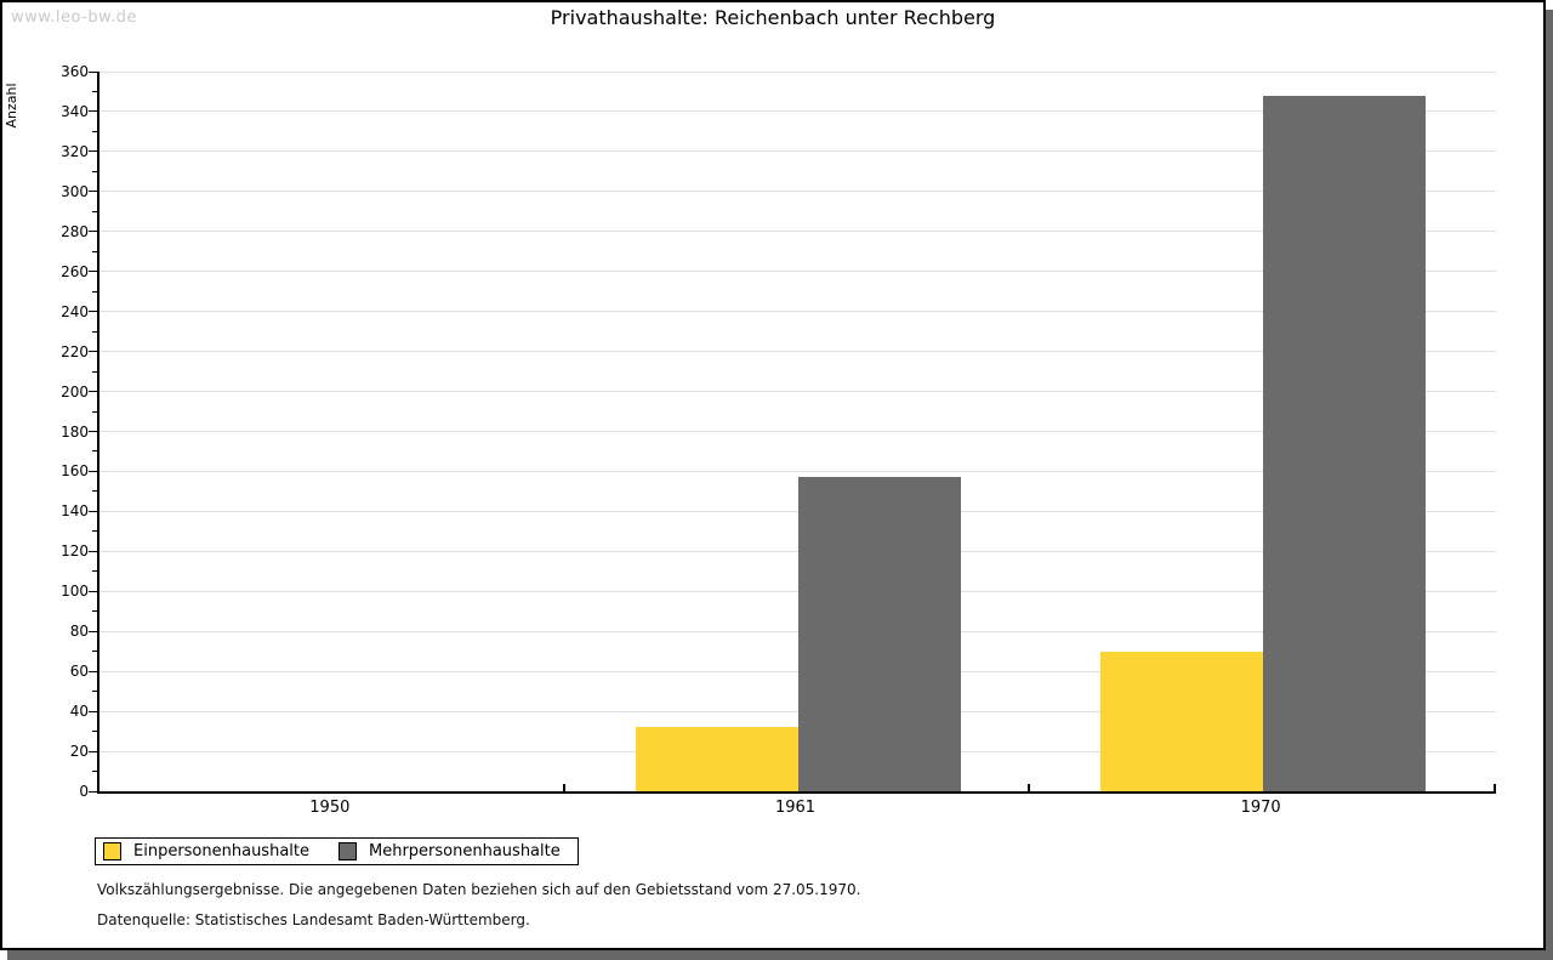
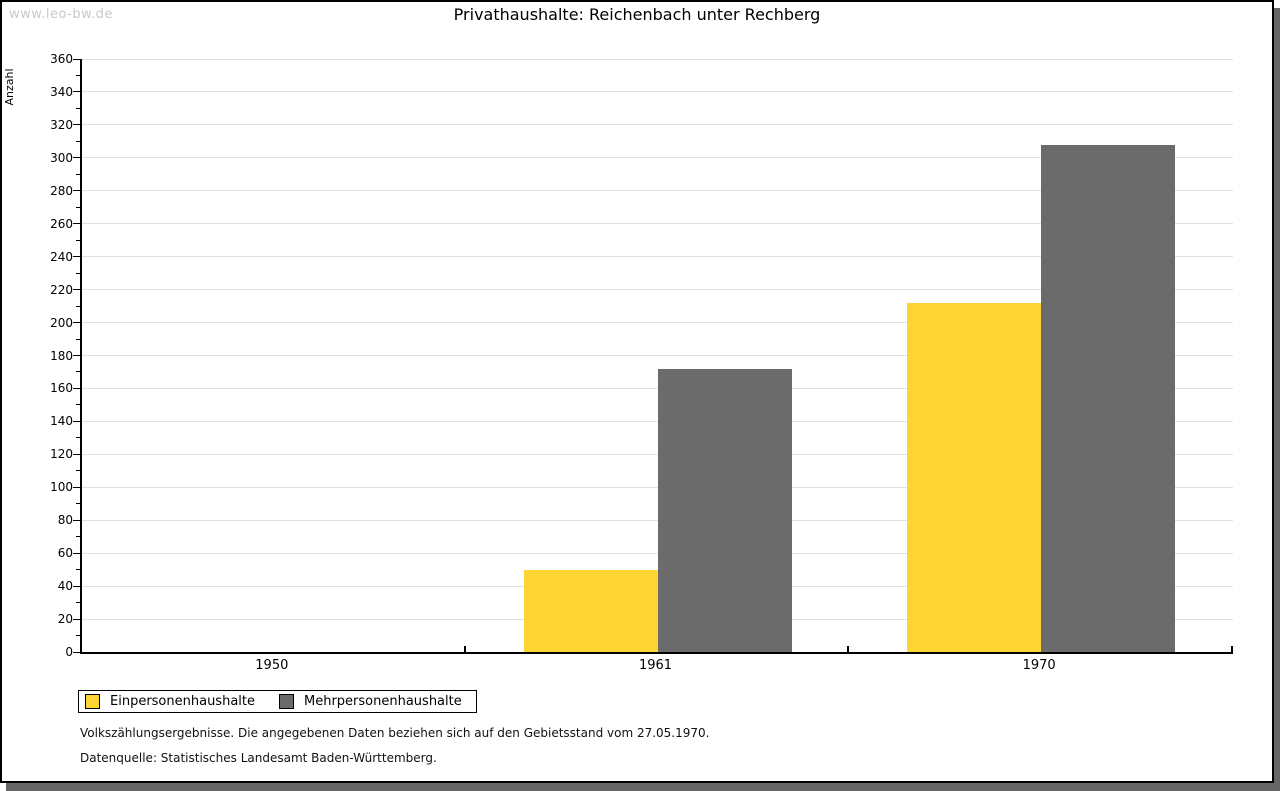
Einpersonenhaushalte/1961: 32 -> 50
Mehrpersonenhaushalte/1961: 157 -> 172
Einpersonenhaushalte/1970: 70 -> 212
Mehrpersonenhaushalte/1970: 348 -> 308
